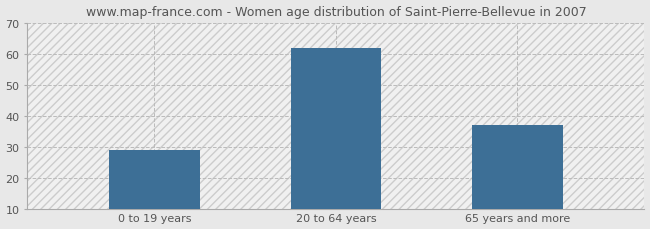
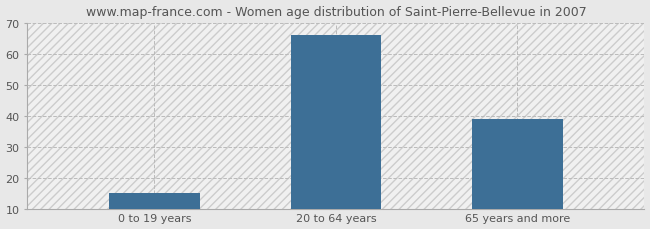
0 to 19 years: 29 -> 15
20 to 64 years: 62 -> 66
65 years and more: 37 -> 39
